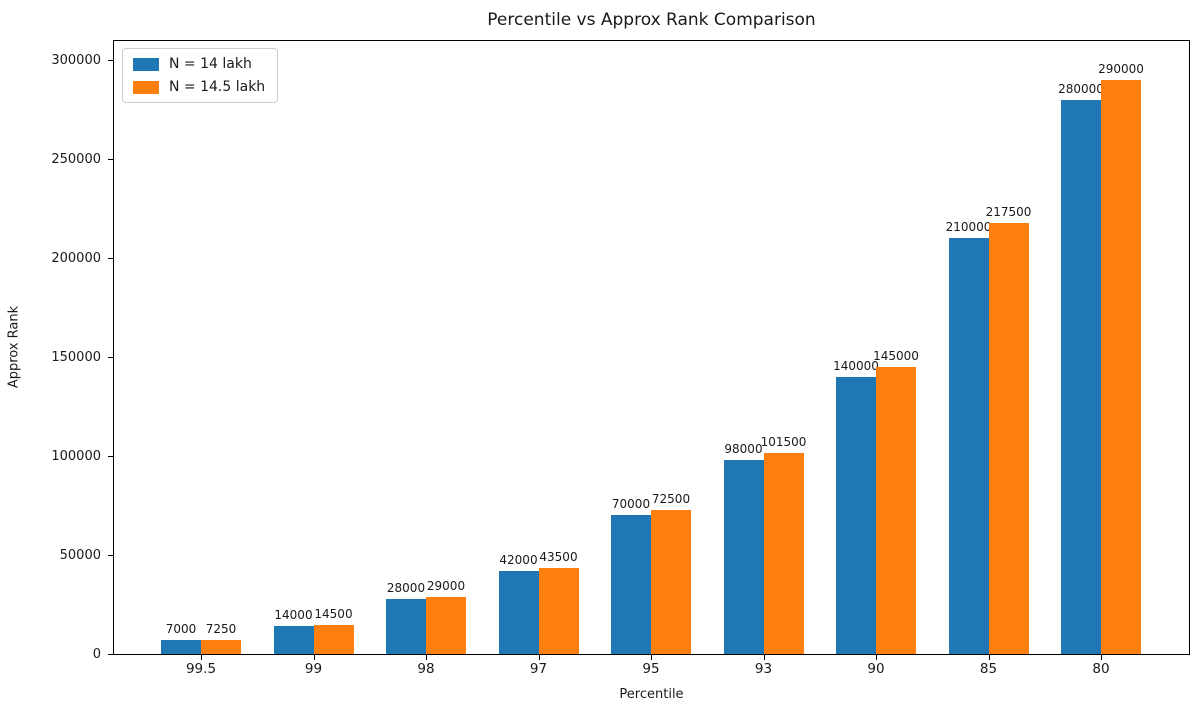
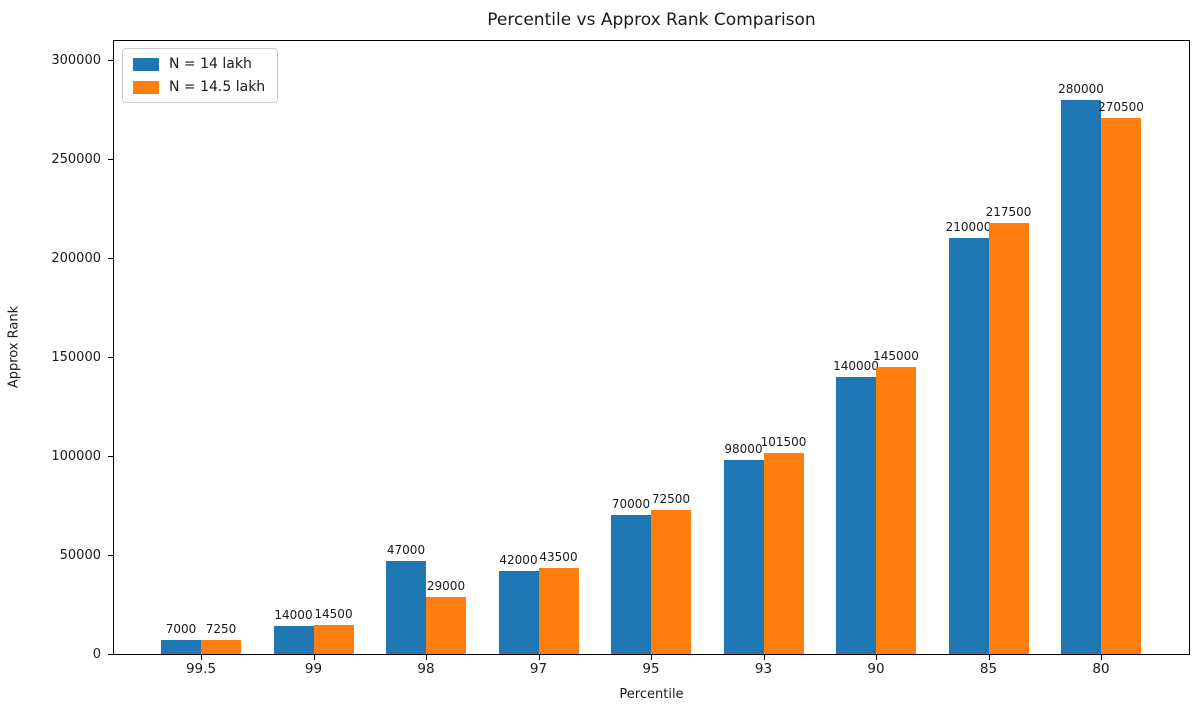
N = 14 lakh/98: 28000 -> 47000
N = 14.5 lakh/80: 290000 -> 270500
